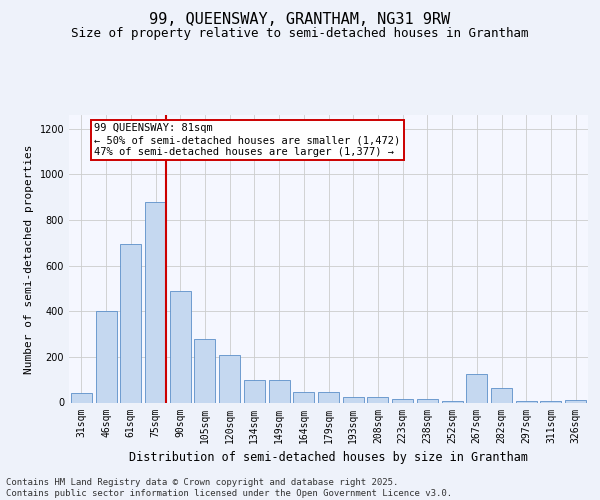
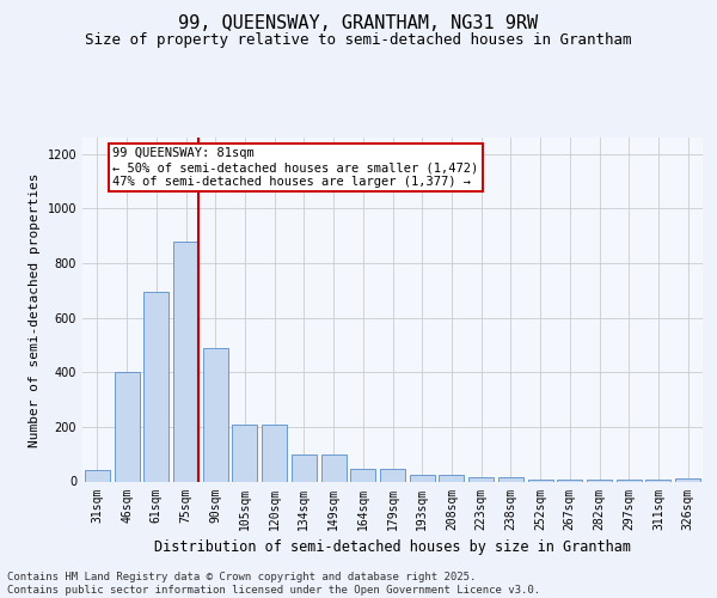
105sqm: 280 -> 210
267sqm: 125 -> 5
282sqm: 65 -> 5
